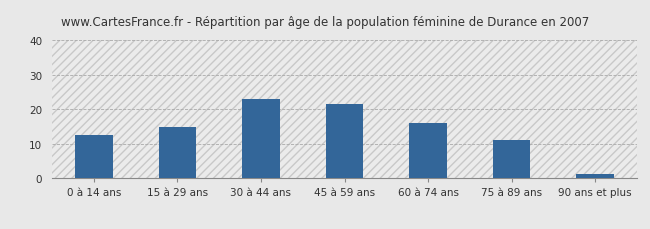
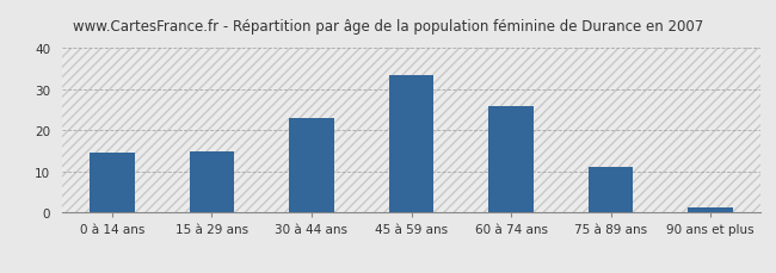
0 à 14 ans: 12.5 -> 14.5
45 à 59 ans: 21.5 -> 33.5
60 à 74 ans: 16.0 -> 26.0
